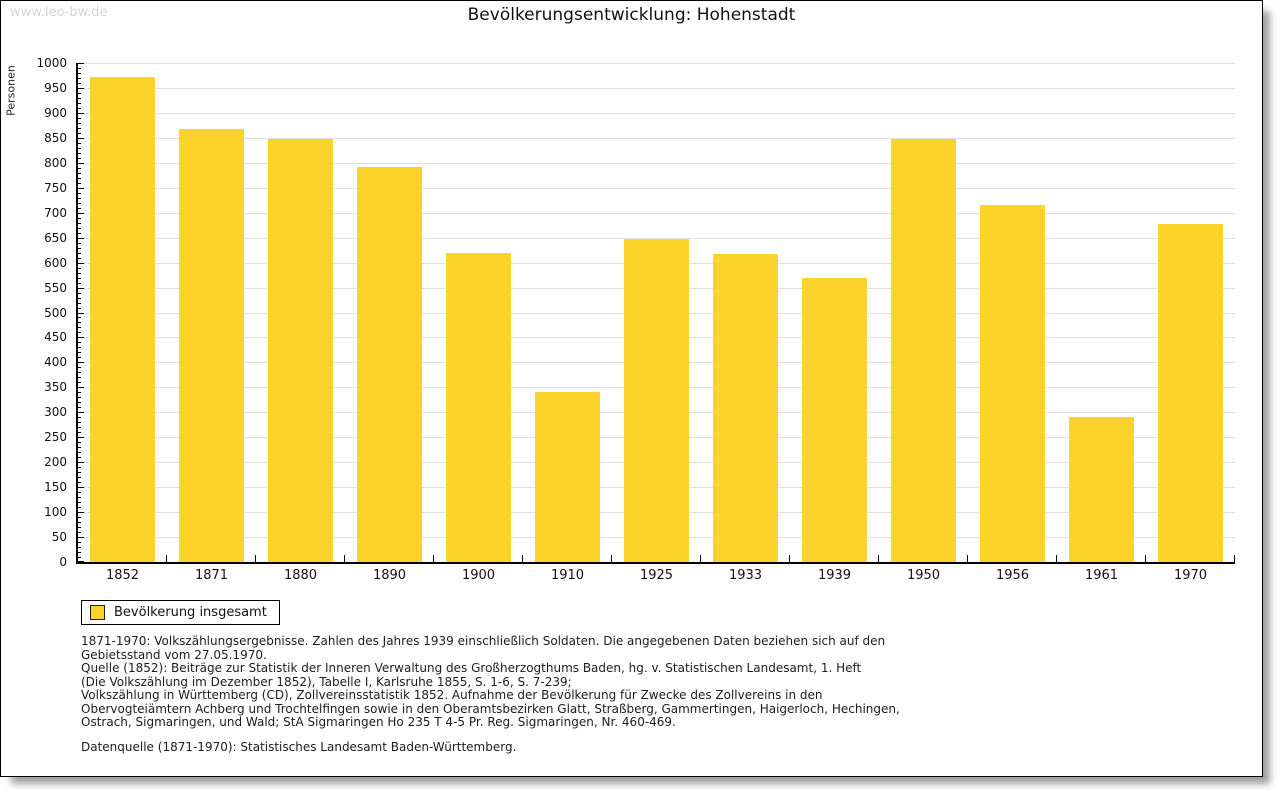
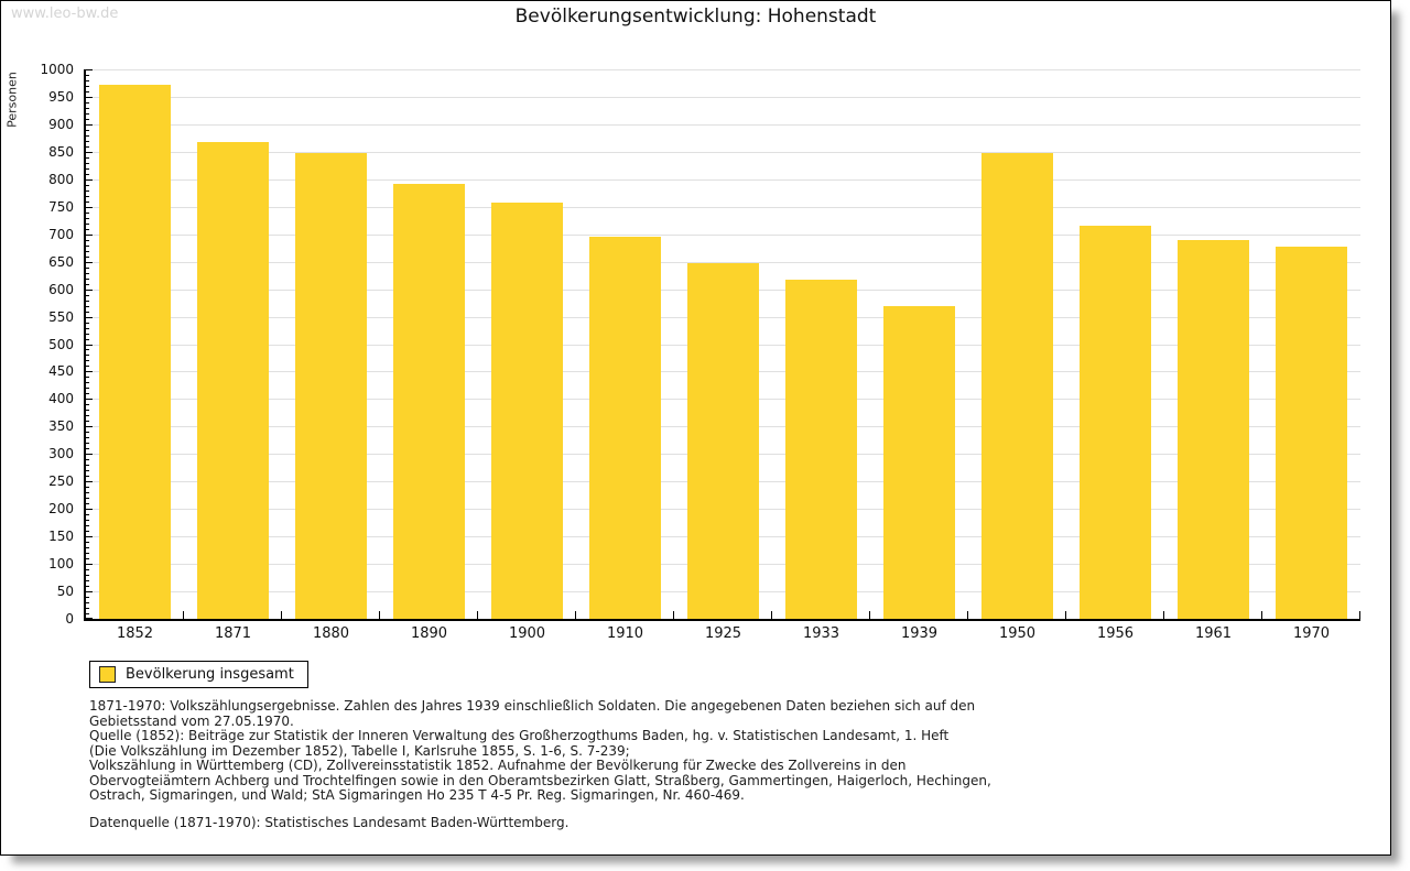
1900: 620 -> 760
1910: 340 -> 700
1961: 290 -> 690
